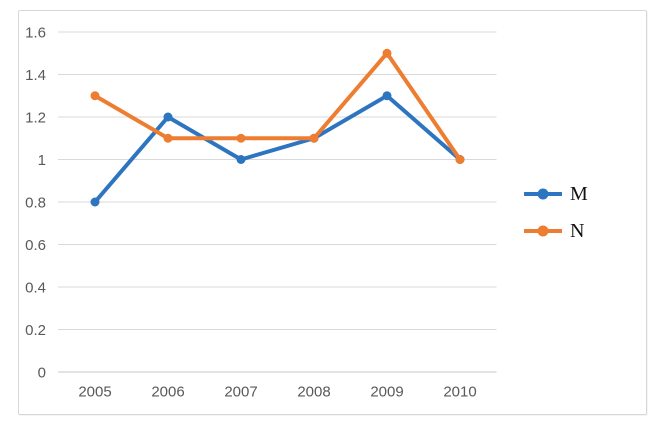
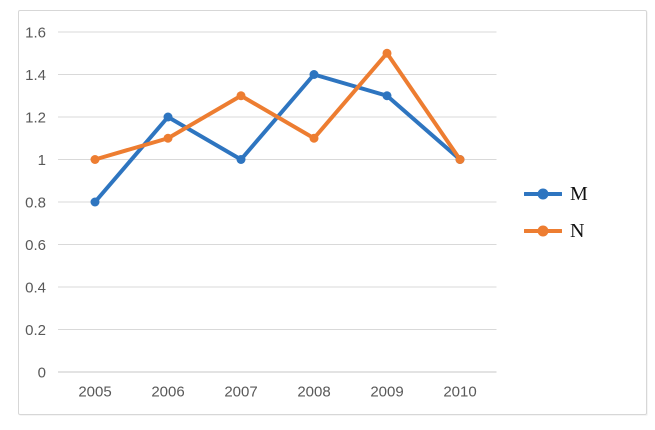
N/2005: 1.3 -> 1.0
N/2007: 1.1 -> 1.3
M/2008: 1.1 -> 1.4
